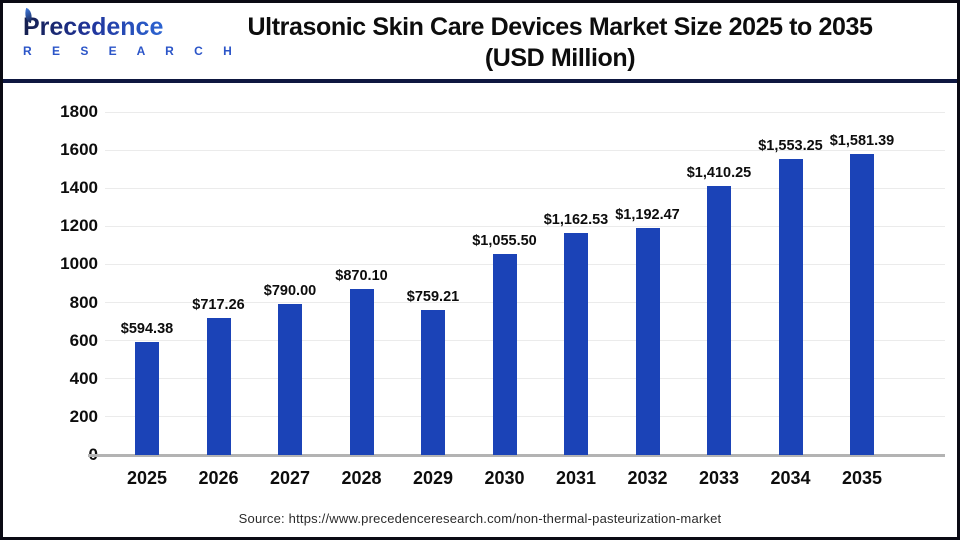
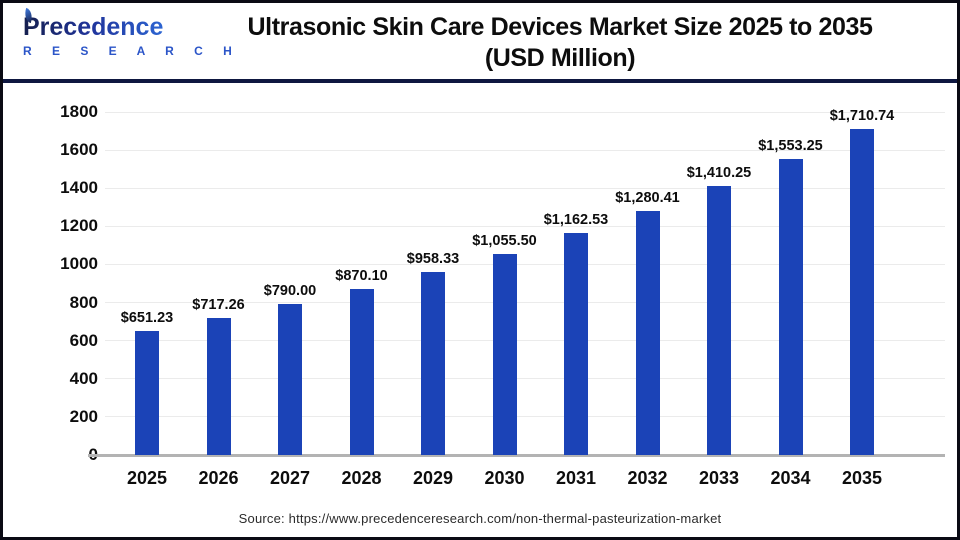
2025: $594.38 -> $651.23
2029: $759.21 -> $958.33
2032: $1,192.47 -> $1,280.41
2035: $1,581.39 -> $1,710.74
